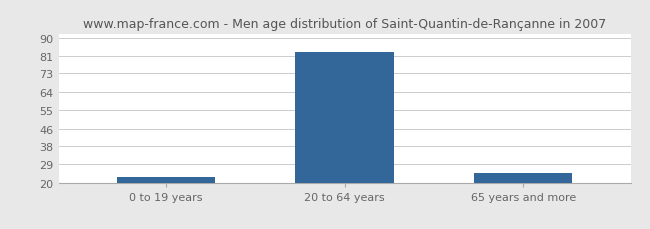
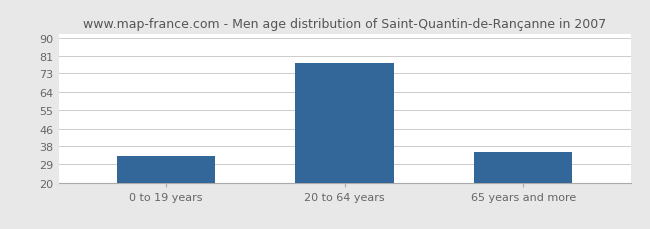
0 to 19 years: 23 -> 33
20 to 64 years: 83 -> 78
65 years and more: 25 -> 35
